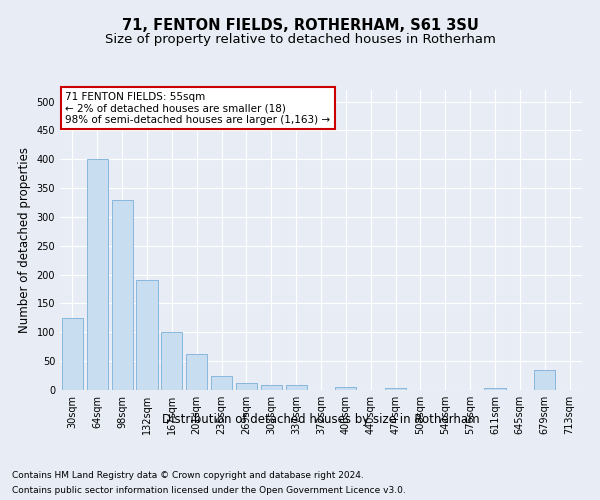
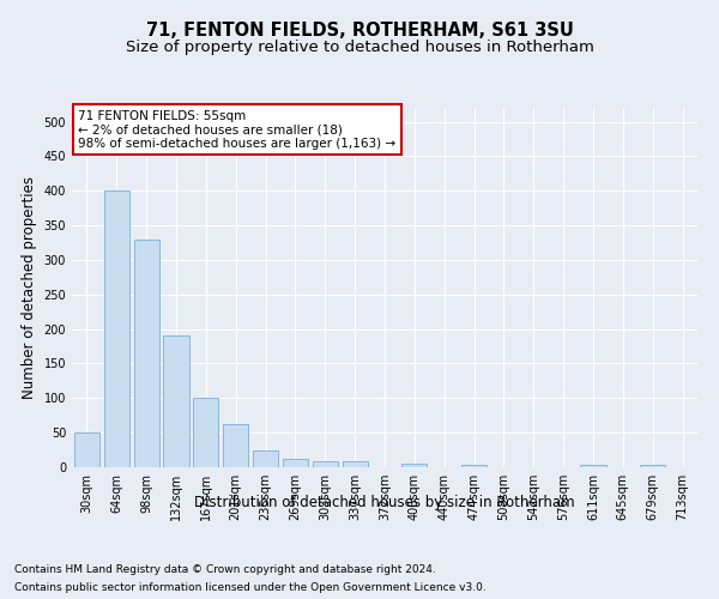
30sqm: 124 -> 50
679sqm: 34 -> 4
